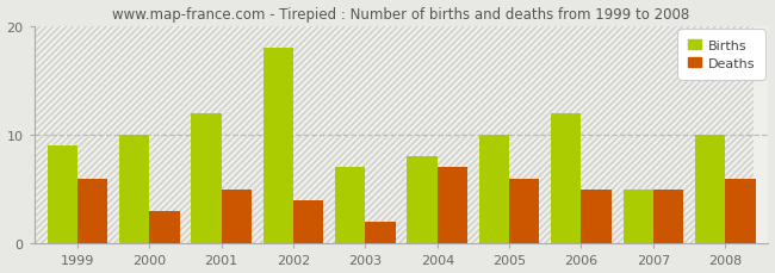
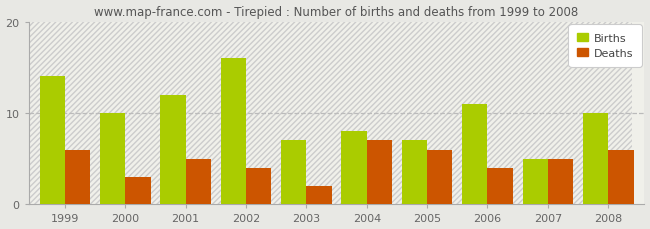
Births/1999: 9 -> 14
Births/2002: 18 -> 16
Births/2005: 10 -> 7
Births/2006: 12 -> 11
Deaths/2006: 5 -> 4
